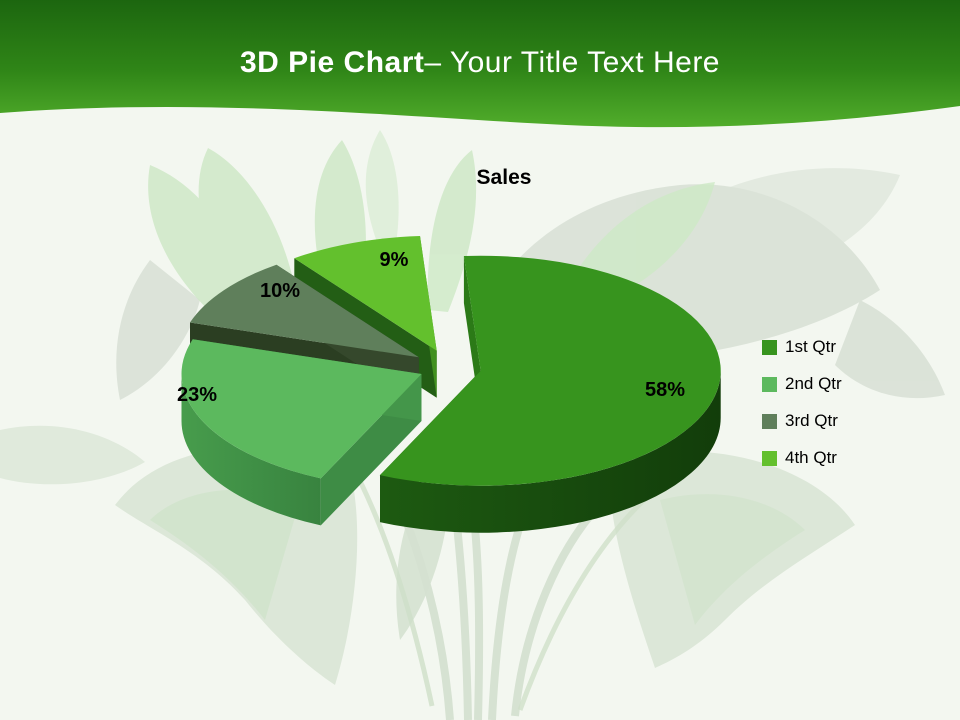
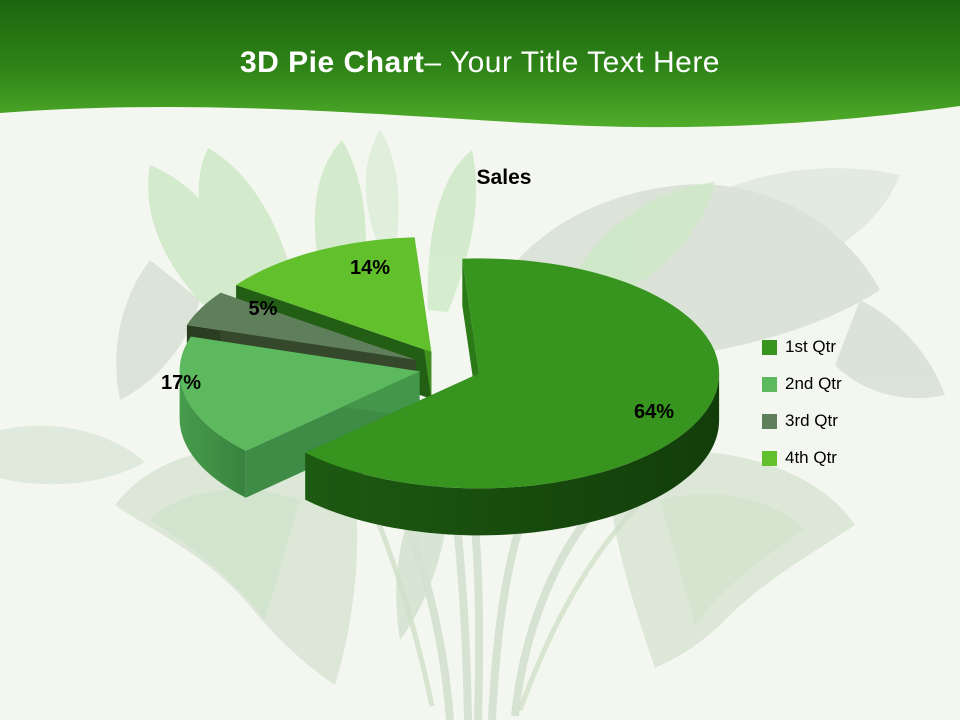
1st Qtr: 58% -> 64%
2nd Qtr: 23% -> 17%
3rd Qtr: 10% -> 5%
4th Qtr: 9% -> 14%
